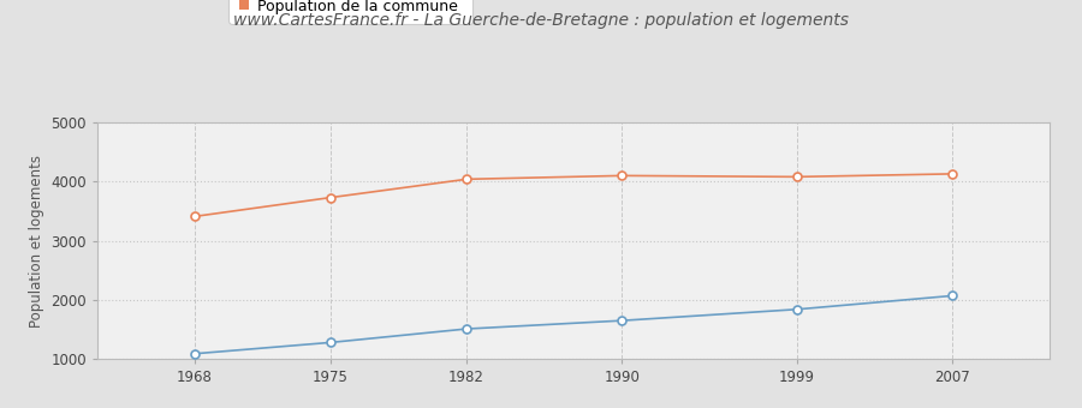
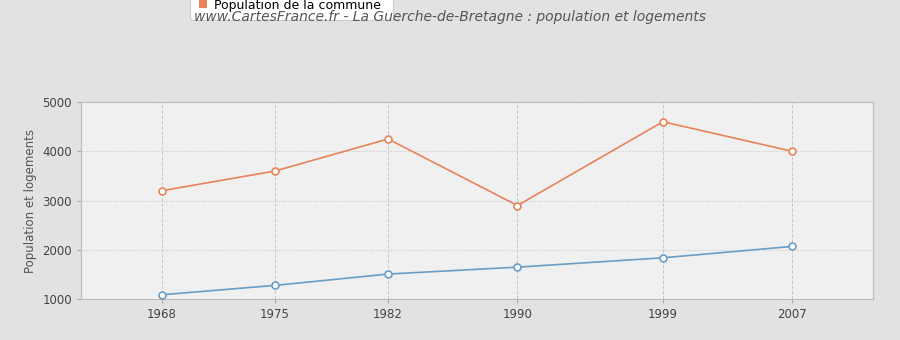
Population de la commune/1968: 3410 -> 3200
Population de la commune/1975: 3730 -> 3600
Population de la commune/1982: 4040 -> 4250
Population de la commune/1990: 4100 -> 2900
Population de la commune/1999: 4080 -> 4600
Population de la commune/2007: 4130 -> 4000
